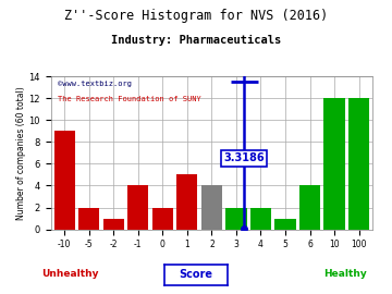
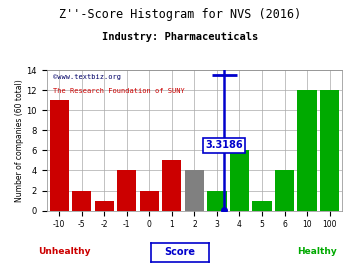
-10: 9 -> 11
4: 2 -> 6
